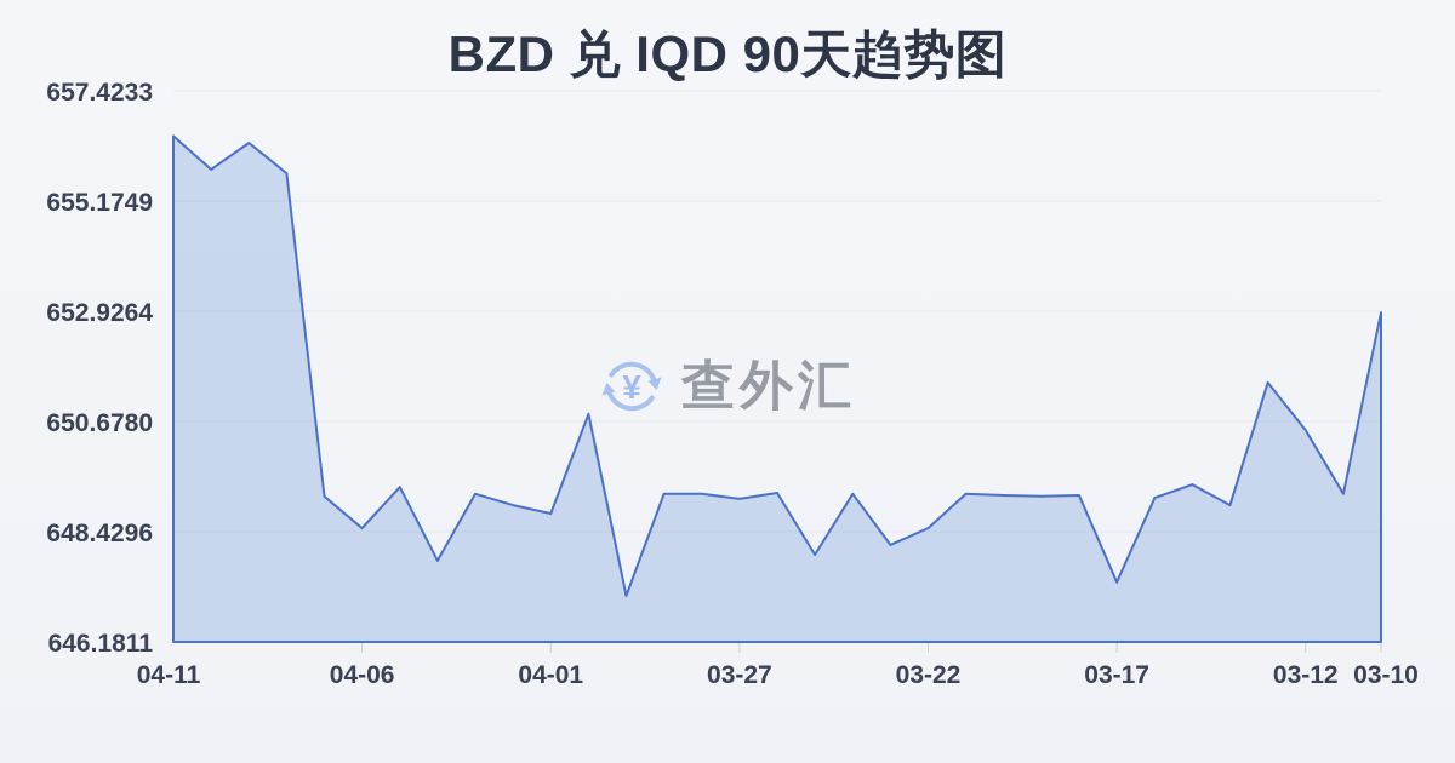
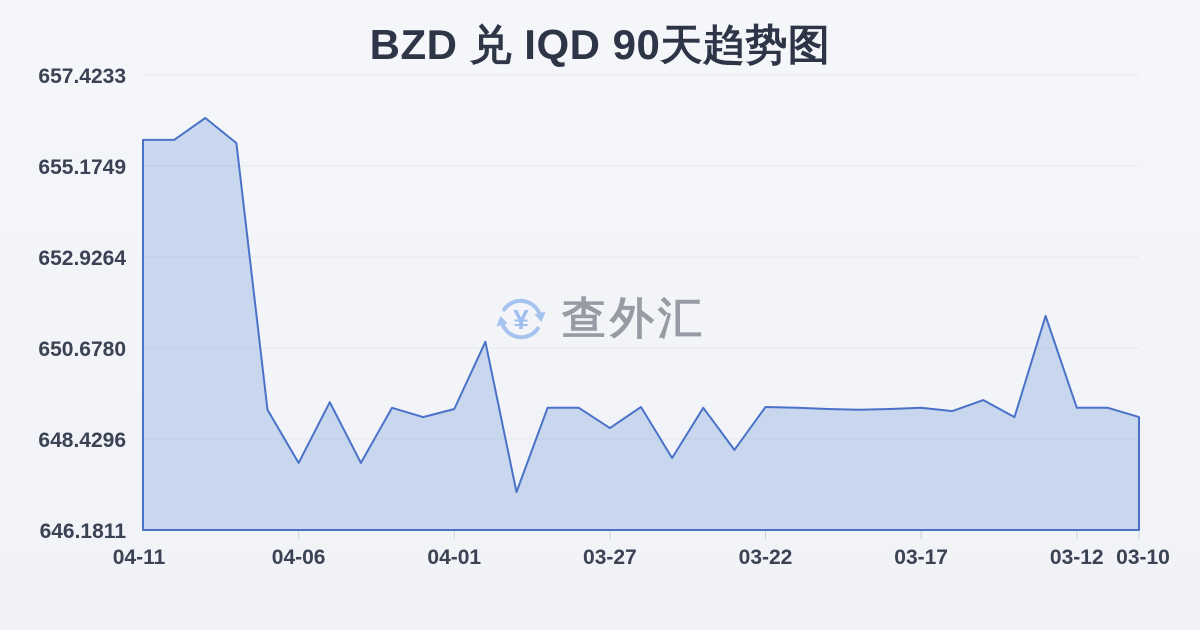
04-11: 656.5 -> 655.8
04-06: 648.5 -> 647.8
04-01: 648.8 -> 649.2
03-27: 649.1 -> 648.7
03-22: 648.5 -> 649.2
03-17: 647.4 -> 649.2
03-12: 650.5 -> 649.2
03-10: 652.9 -> 649.0
